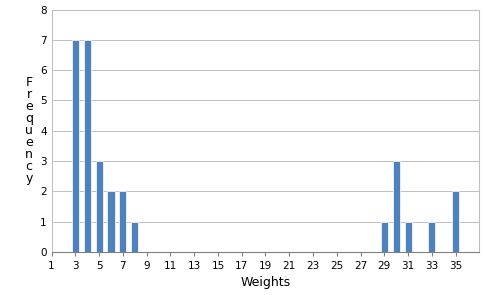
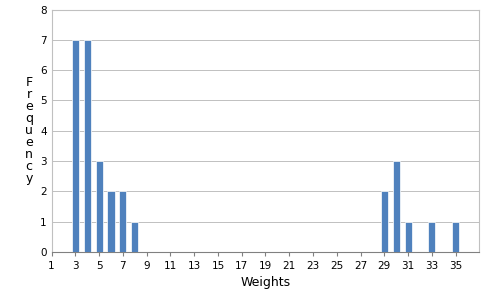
29: 1 -> 2
35: 2 -> 1
